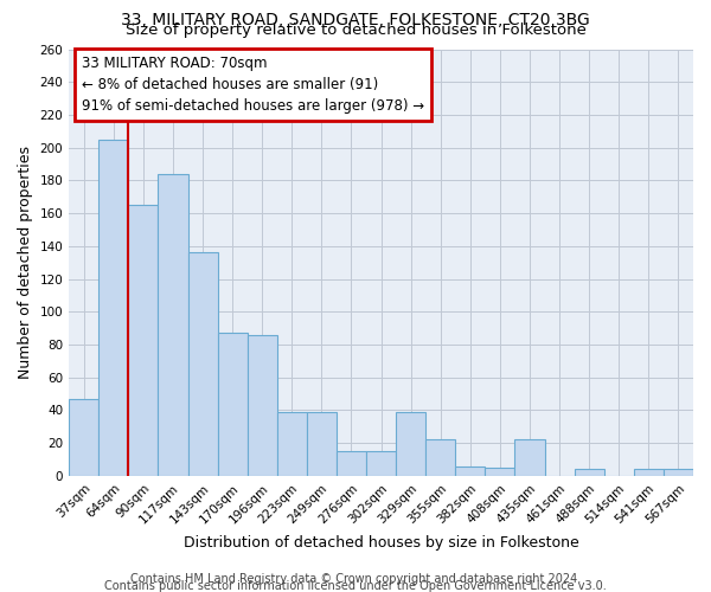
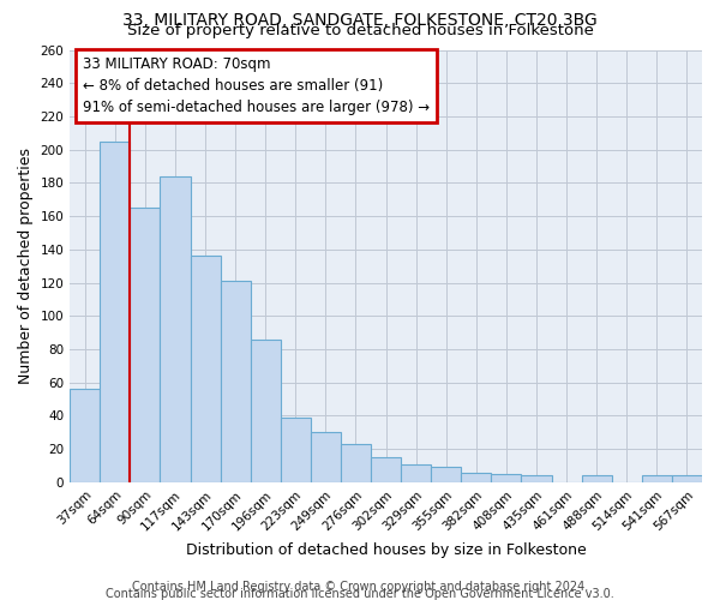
37sqm: 47 -> 56
170sqm: 87 -> 121
249sqm: 39 -> 30
276sqm: 15 -> 23
329sqm: 39 -> 11
355sqm: 22 -> 9
435sqm: 22 -> 4
